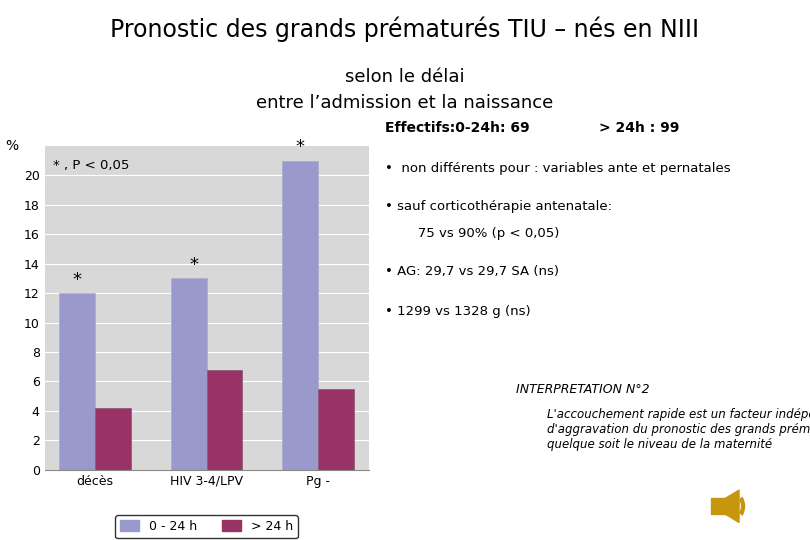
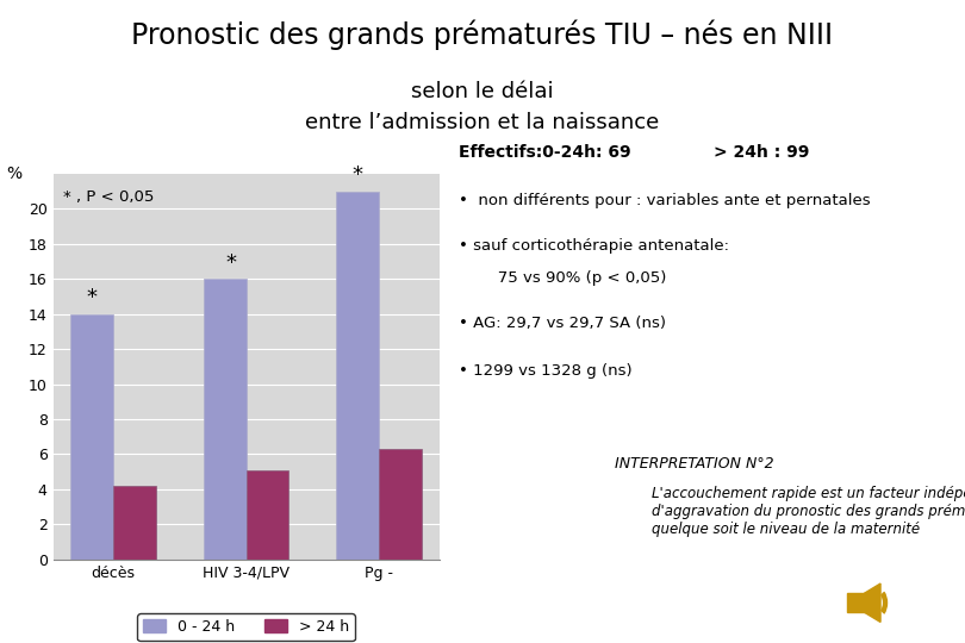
0 - 24 h/décès: 12 -> 14
0 - 24 h/HIV 3-4/LPV: 13 -> 16
> 24 h/HIV 3-4/LPV: 6.8 -> 5.1
> 24 h/Pg -: 5.5 -> 6.3
